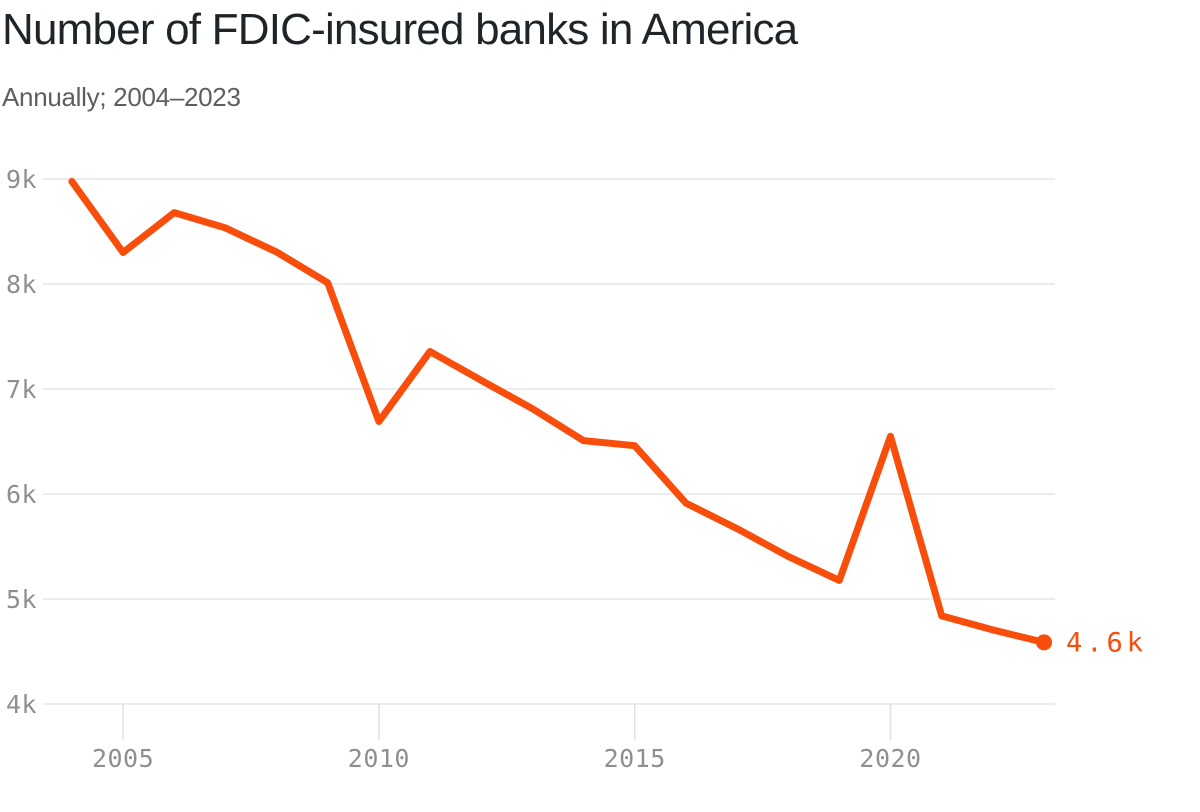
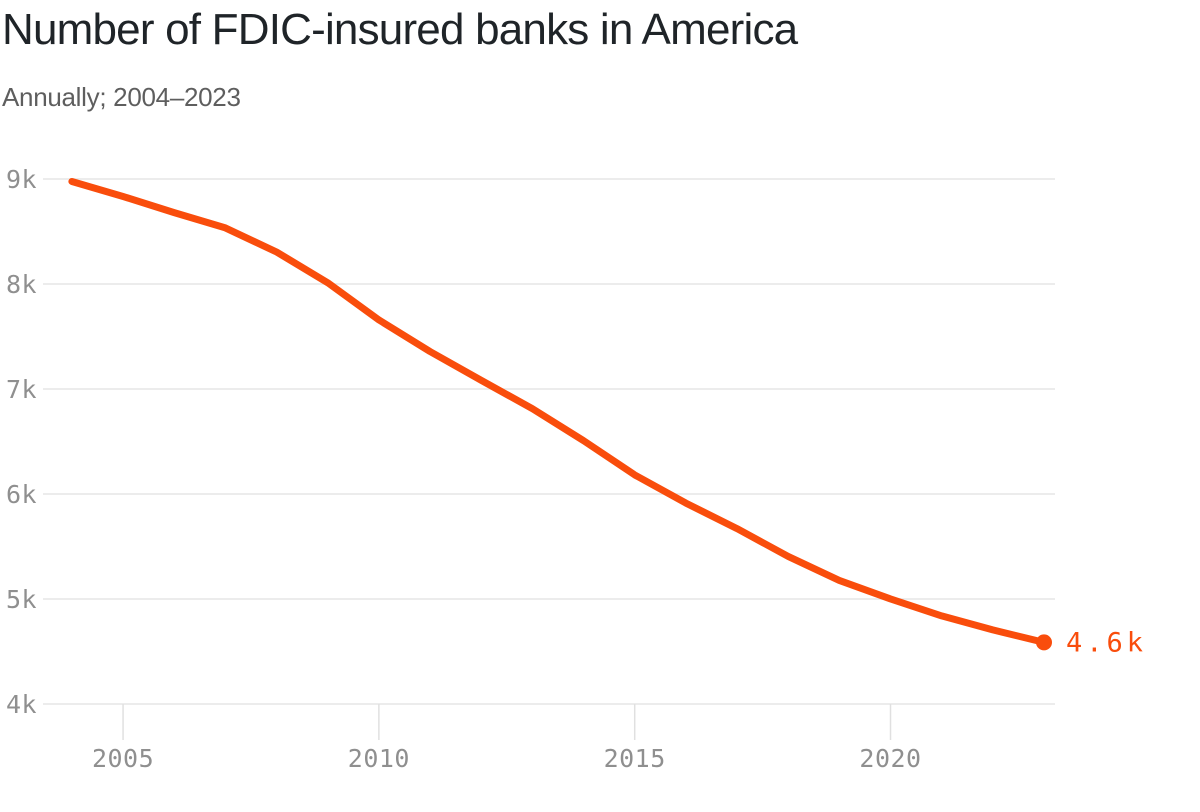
2005: 8.30k -> 8.83k
2010: 6.69k -> 7.66k
2015: 6.46k -> 6.18k
2020: 6.55k -> 5.00k
